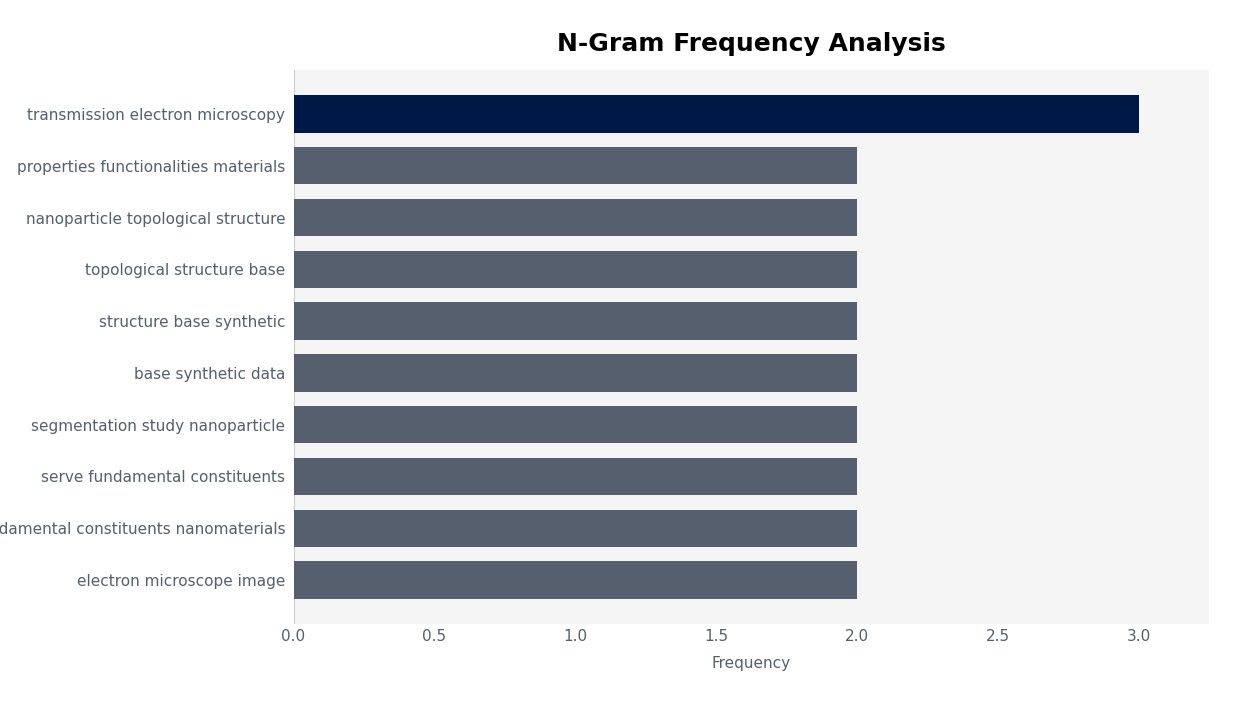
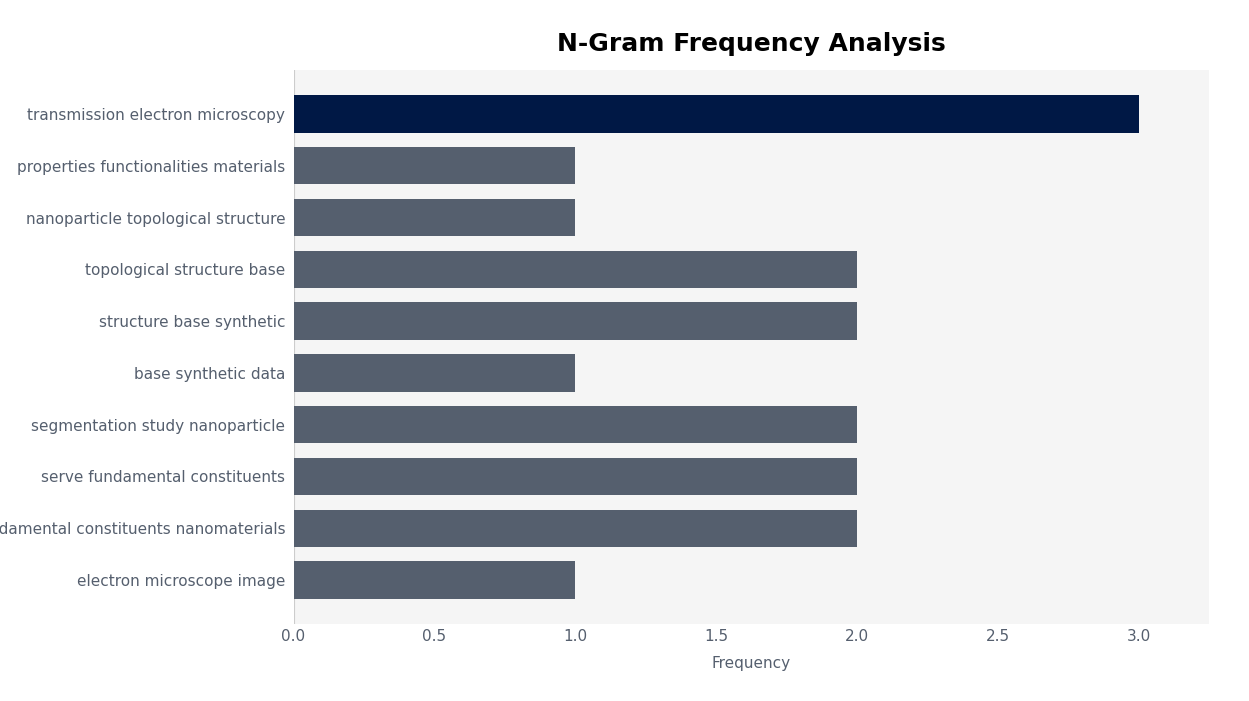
properties functionalities materials: 2 -> 1
nanoparticle topological structure: 2 -> 1
base synthetic data: 2 -> 1
electron microscope image: 2 -> 1
